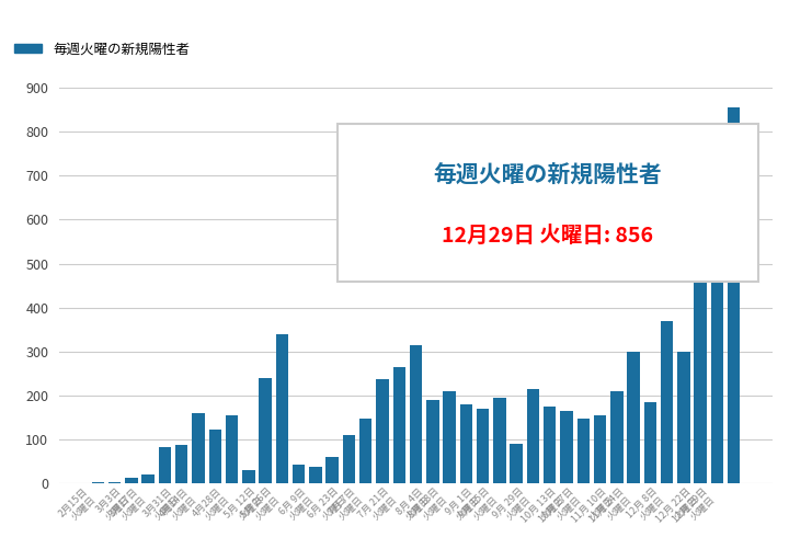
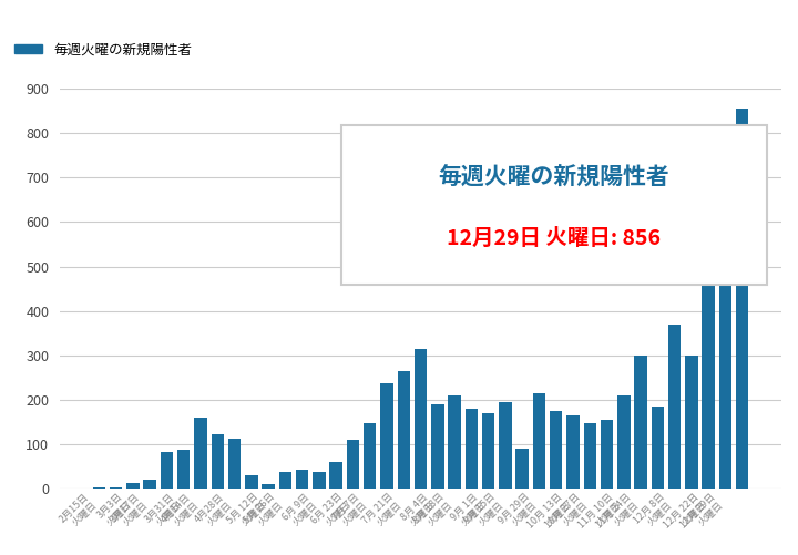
4月28日 火曜日: 155 -> 113
5月 12日 火曜日: 240 -> 9
5月 26日 火曜日: 340 -> 38
